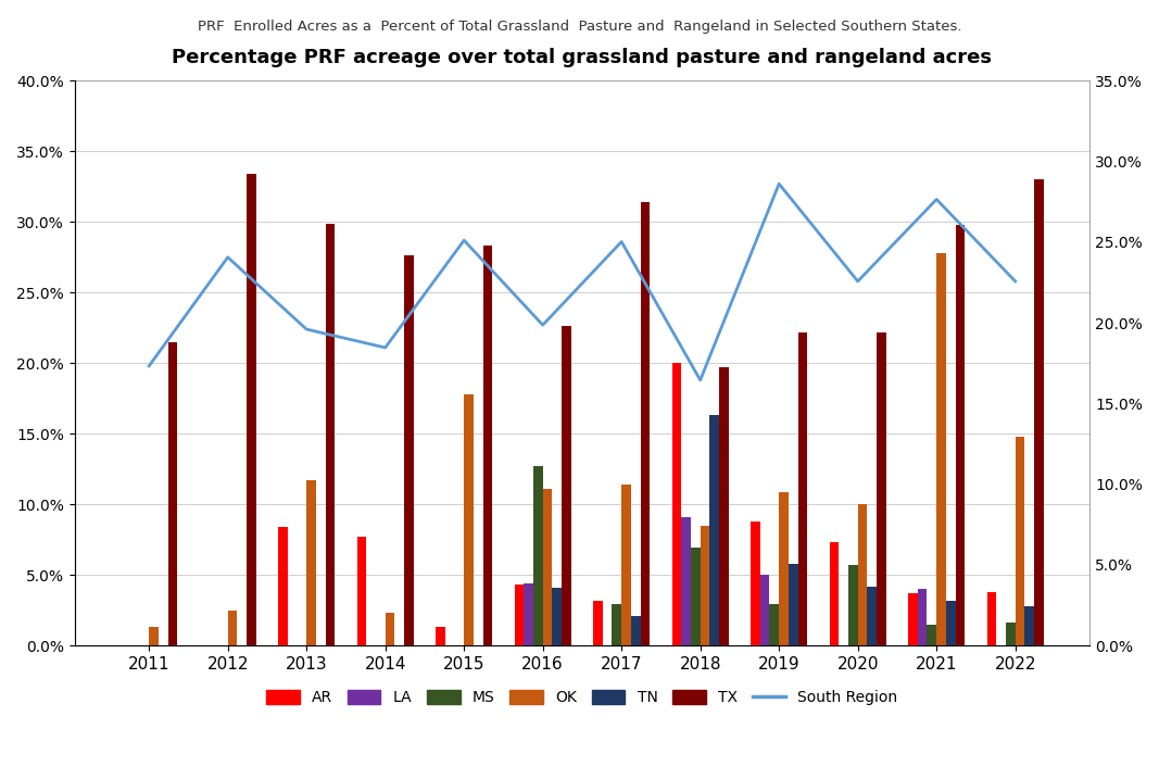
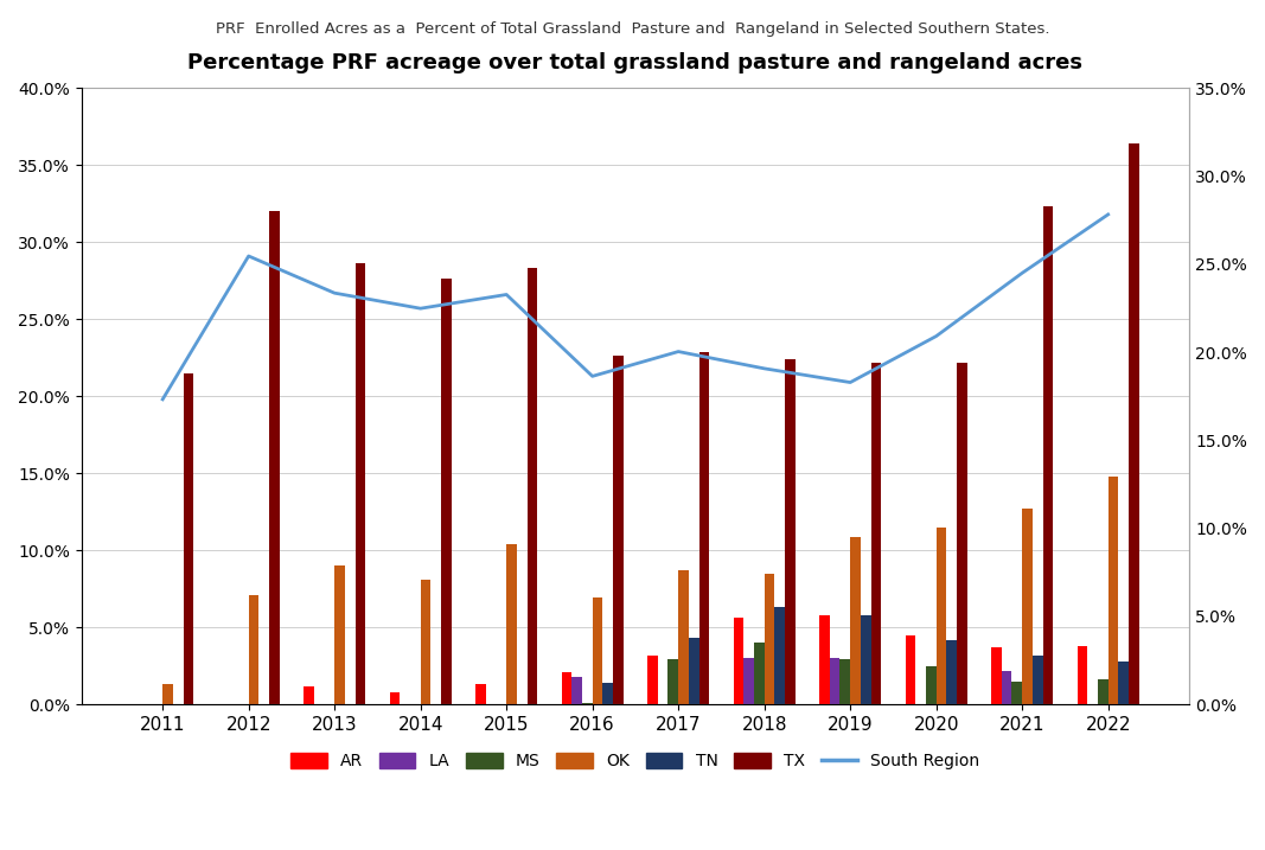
South Region/2012: 27.5% -> 29.1%
OK/2012: 2.5% -> 7.1%
TX/2012: 33.4% -> 32.0%
AR/2013: 8.4% -> 1.2%
South Region/2013: 22.4% -> 26.7%
OK/2013: 11.7% -> 9.0%
TX/2013: 29.9% -> 28.6%
AR/2014: 7.7% -> 0.8%
South Region/2014: 21.1% -> 25.7%
OK/2014: 2.3% -> 8.1%
South Region/2015: 28.7% -> 26.6%
OK/2015: 17.8% -> 10.4%
AR/2016: 4.3% -> 2.1%
LA/2016: 4.4% -> 1.8%
MS/2016: 12.7% -> 0.1%
South Region/2016: 22.7% -> 21.3%
OK/2016: 11.1% -> 6.9%
TN/2016: 4.1% -> 1.4%
South Region/2017: 28.6% -> 22.9%
OK/2017: 11.4% -> 8.7%
TN/2017: 2.1% -> 4.3%
TX/2017: 31.4% -> 22.9%
AR/2018: 20.0% -> 5.6%
LA/2018: 9.1% -> 3.0%
MS/2018: 6.9% -> 4.0%
South Region/2018: 18.8% -> 21.8%
TN/2018: 16.3% -> 6.3%
TX/2018: 19.7% -> 22.4%
AR/2019: 8.8% -> 5.8%
LA/2019: 5.0% -> 3.0%
South Region/2019: 32.7% -> 20.9%
AR/2020: 7.3% -> 4.5%
MS/2020: 5.7% -> 2.5%
South Region/2020: 25.8% -> 23.9%
OK/2020: 10.0% -> 11.5%
LA/2021: 4.0% -> 2.2%
South Region/2021: 31.6% -> 28.0%
OK/2021: 27.8% -> 12.7%
TX/2021: 29.8% -> 32.3%
South Region/2022: 25.8% -> 31.8%
TX/2022: 33.0% -> 36.4%
